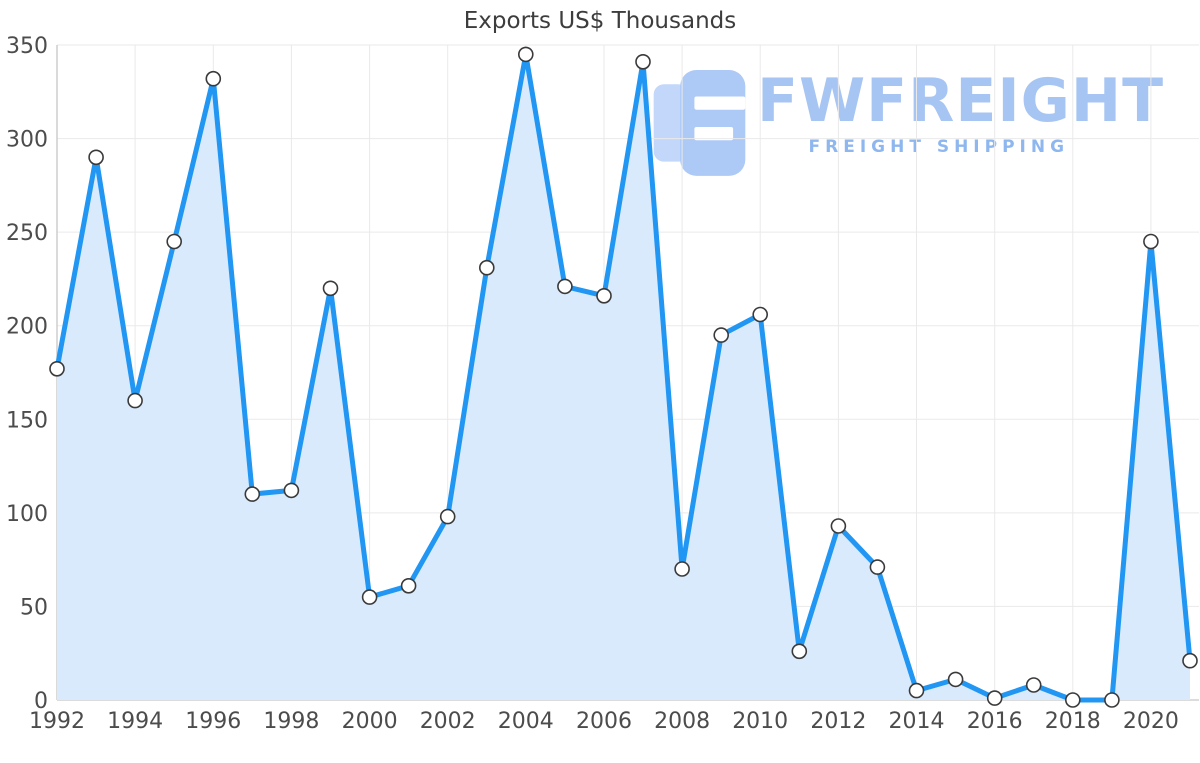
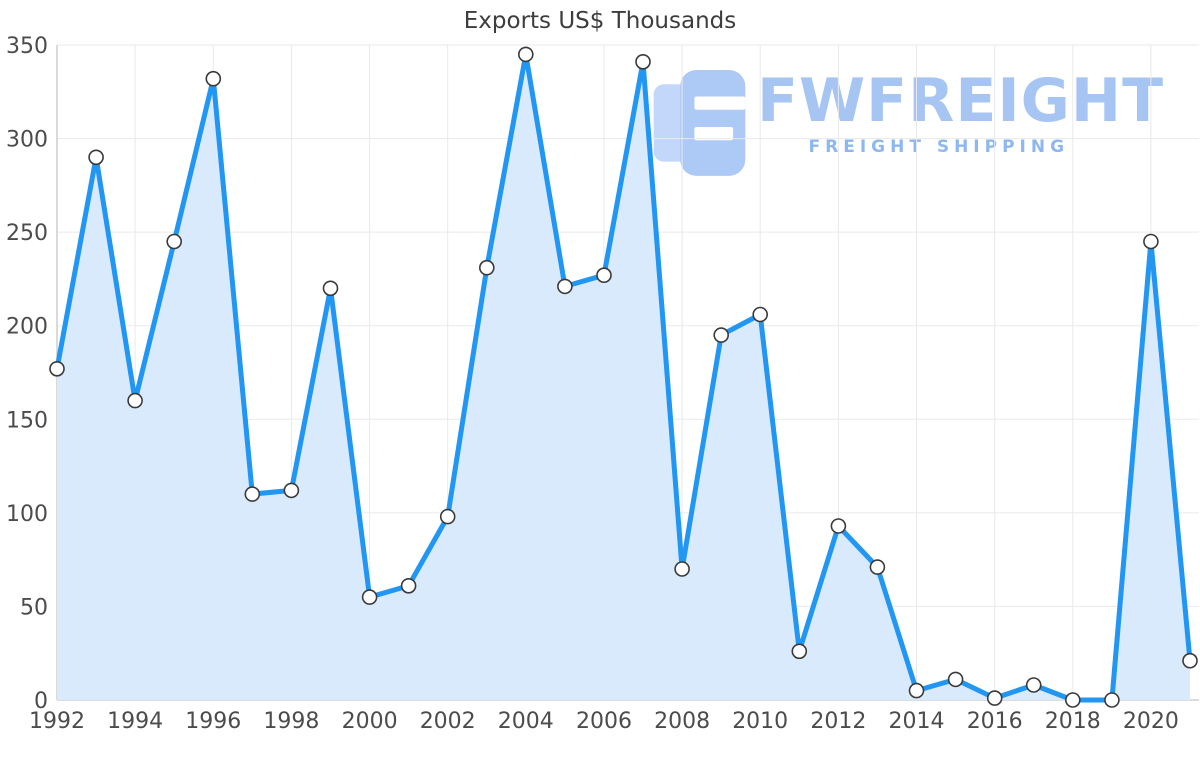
2006: 216 -> 227
